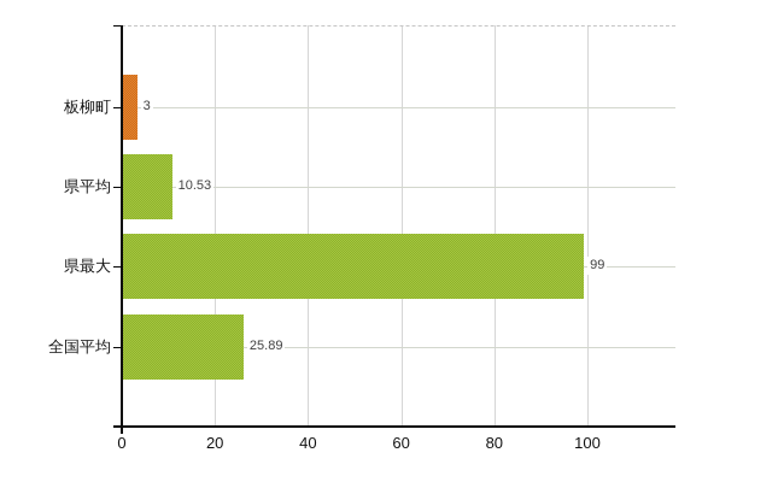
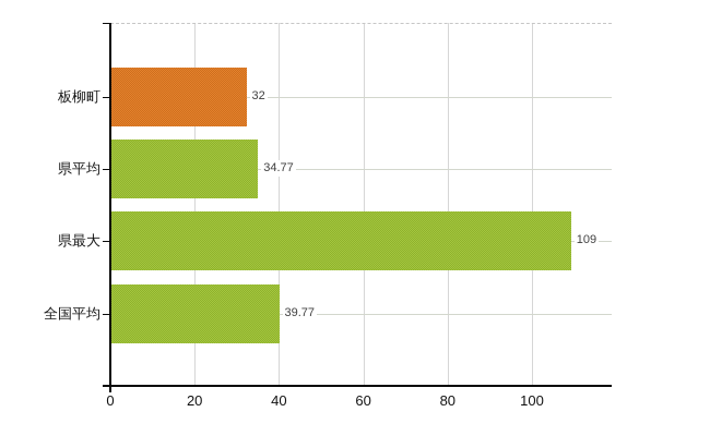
板柳町: 3 -> 32
県平均: 10.53 -> 34.77
県最大: 99 -> 109
全国平均: 25.89 -> 39.77
